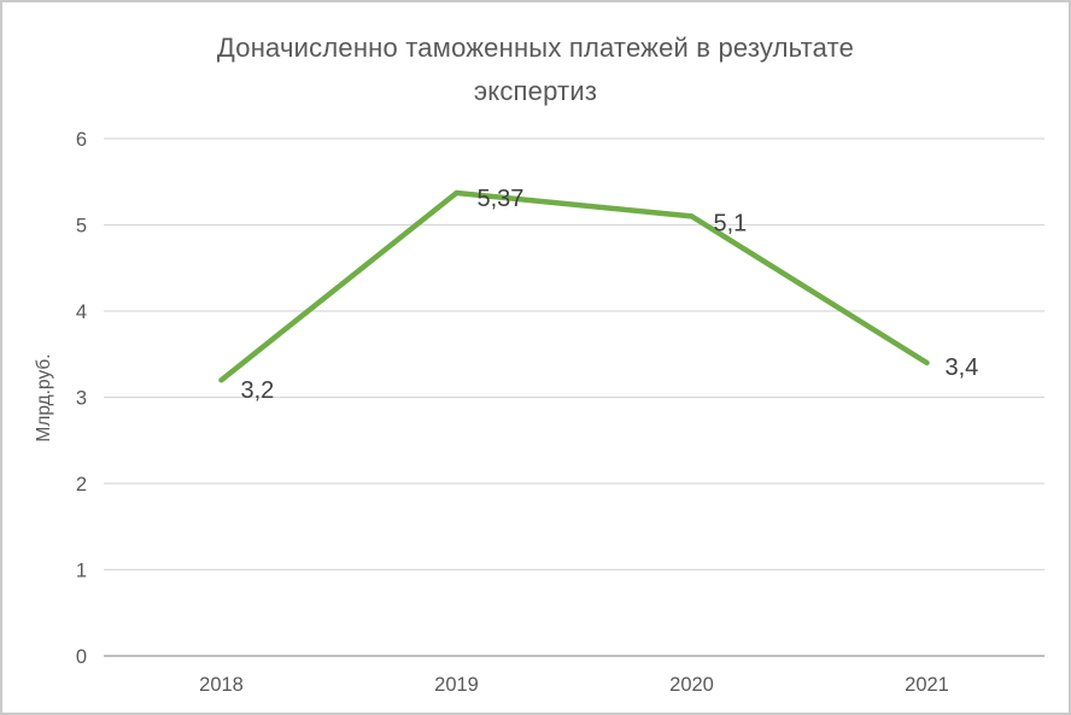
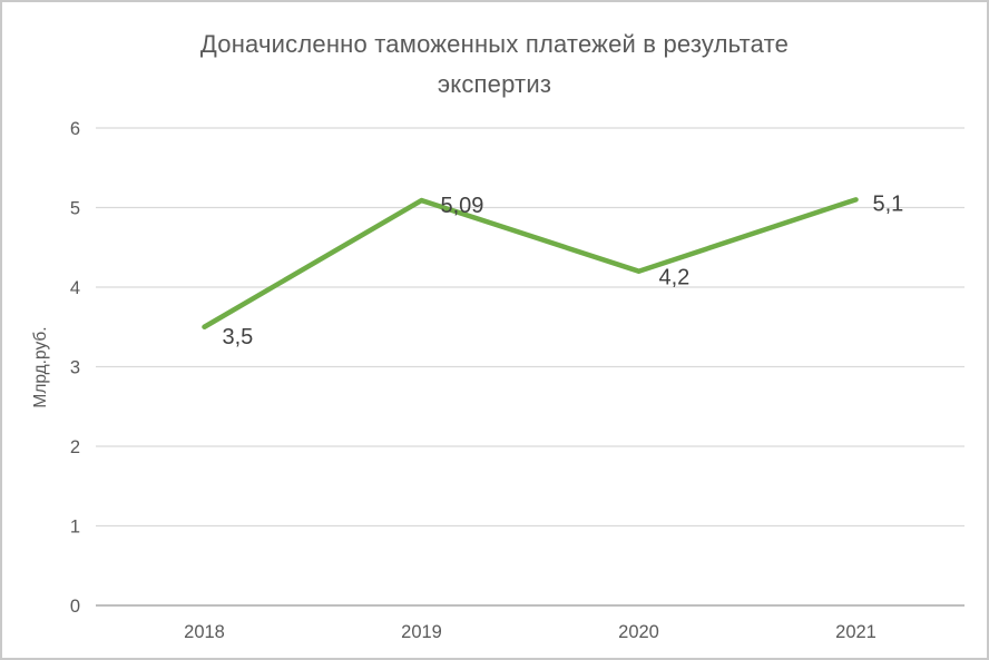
2018: 3,2 -> 3,5
2019: 5,37 -> 5,09
2020: 5,1 -> 4,2
2021: 3,4 -> 5,1
